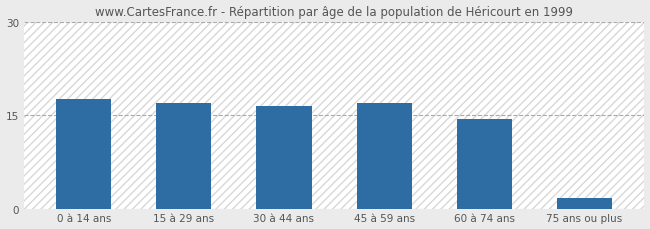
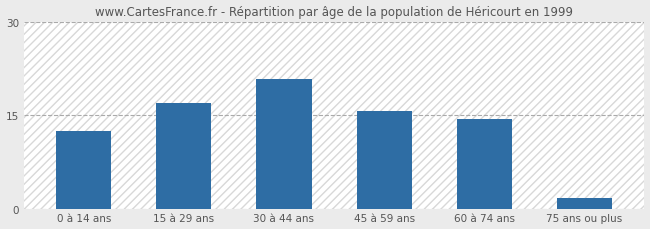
0 à 14 ans: 17.6 -> 12.4
30 à 44 ans: 16.5 -> 20.8
45 à 59 ans: 17.0 -> 15.6
